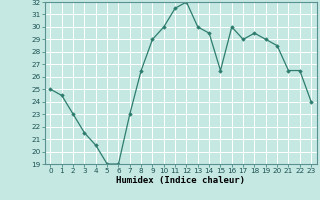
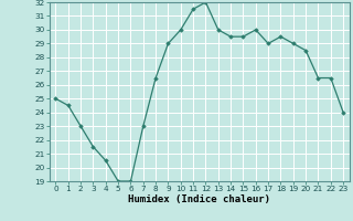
15: 26.5 -> 29.5
